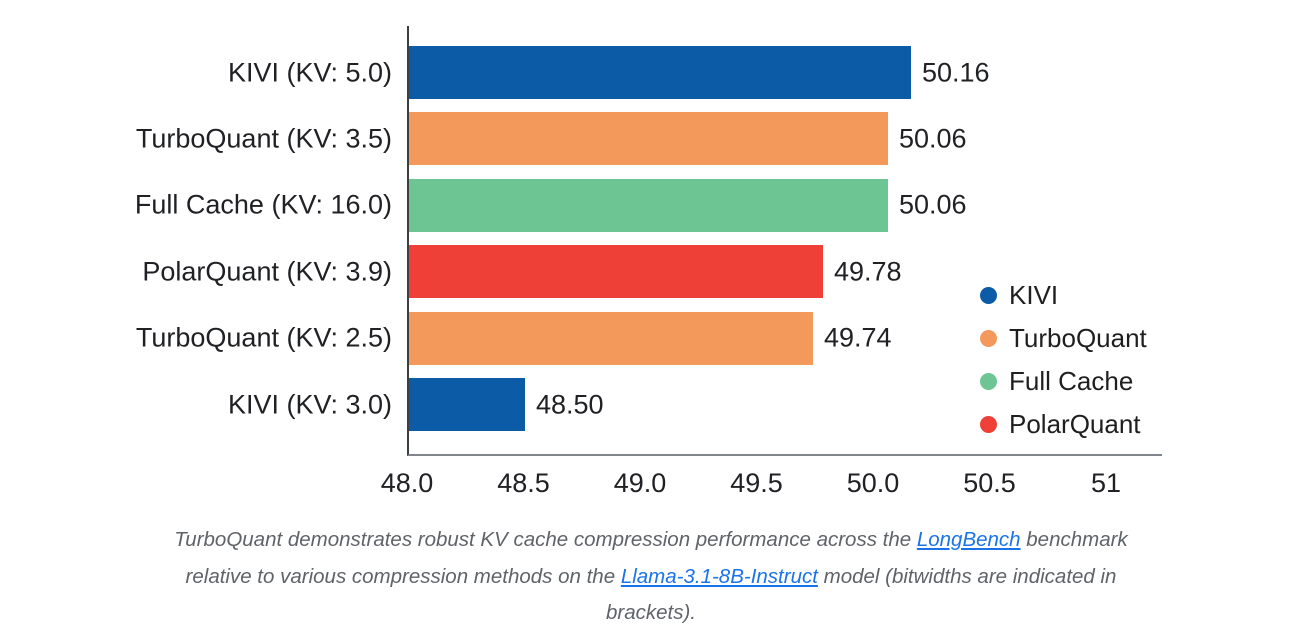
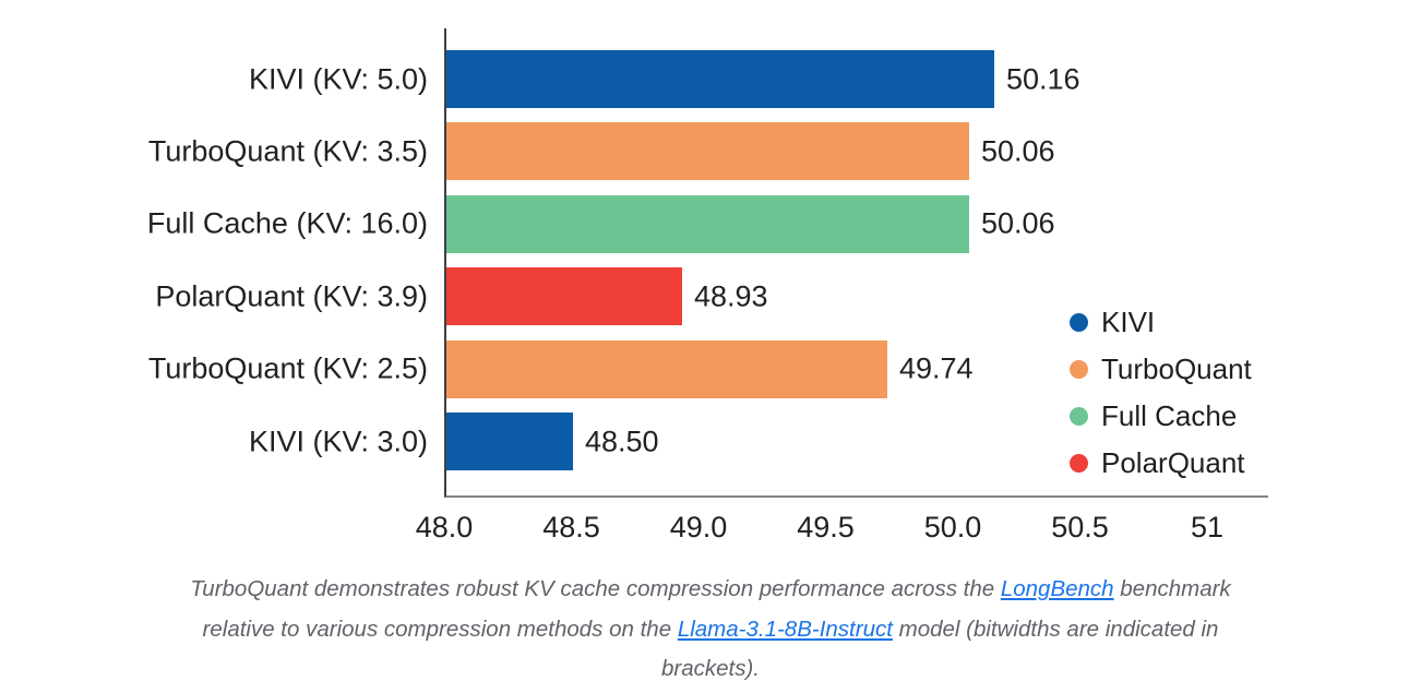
PolarQuant (KV: 3.9): 49.78 -> 48.93
